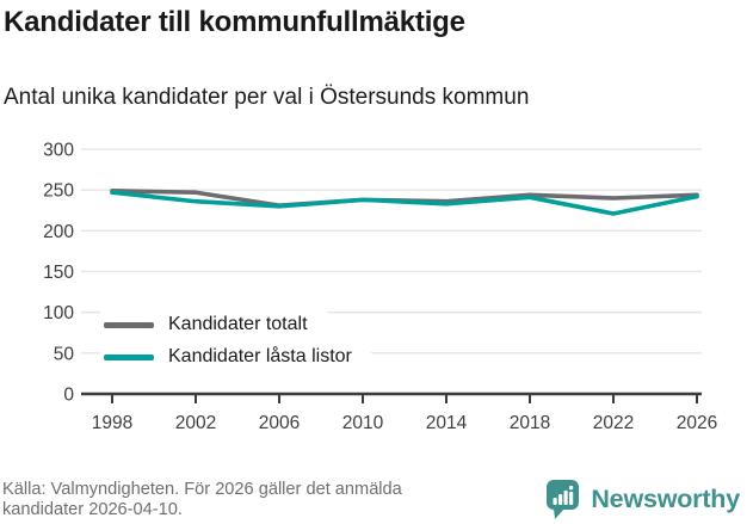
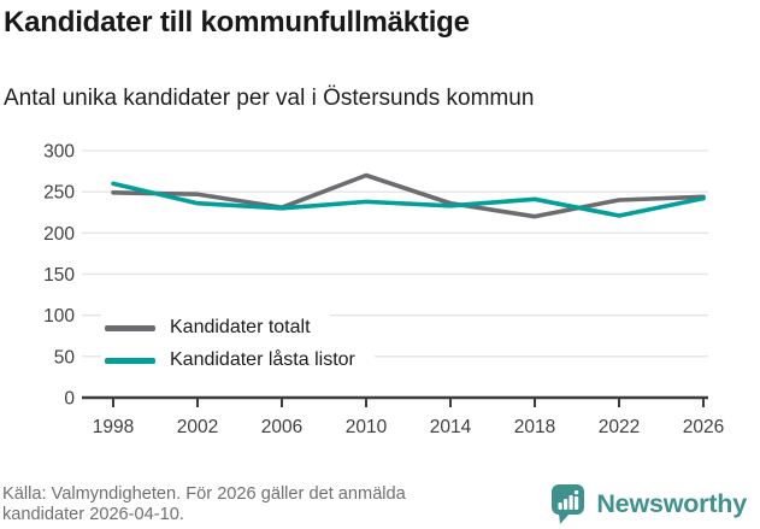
Kandidater låsta listor/1998: 250 -> 260
Kandidater totalt/2010: 240 -> 270
Kandidater totalt/2018: 240 -> 220
